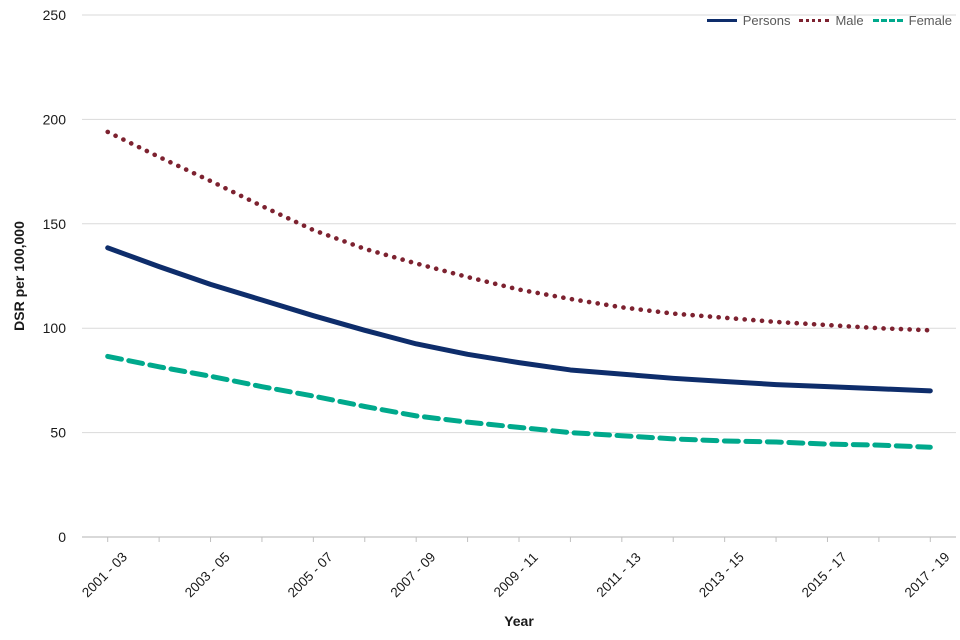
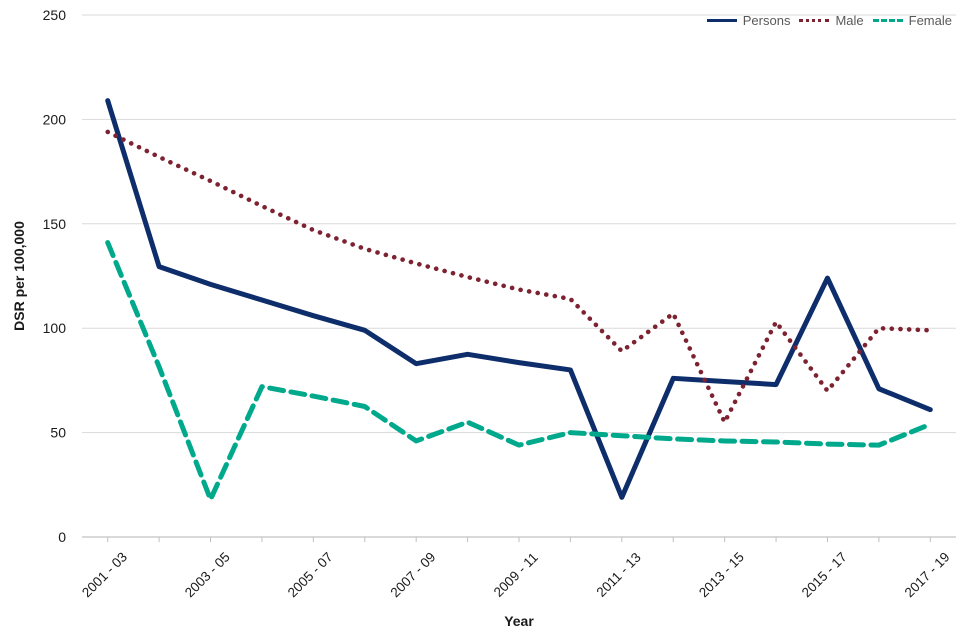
Persons/2001 - 03: 138 -> 209
Female/2001 - 03: 86 -> 141
Female/2003 - 05: 77 -> 18
Persons/2007 - 09: 92 -> 83
Female/2007 - 09: 58 -> 46
Female/2009 - 11: 52 -> 44
Persons/2011 - 13: 78 -> 19
Male/2011 - 13: 110 -> 89
Male/2013 - 15: 105 -> 55
Persons/2015 - 17: 72 -> 124
Male/2015 - 17: 102 -> 70
Persons/2017 - 19: 70 -> 61
Female/2017 - 19: 43 -> 54
